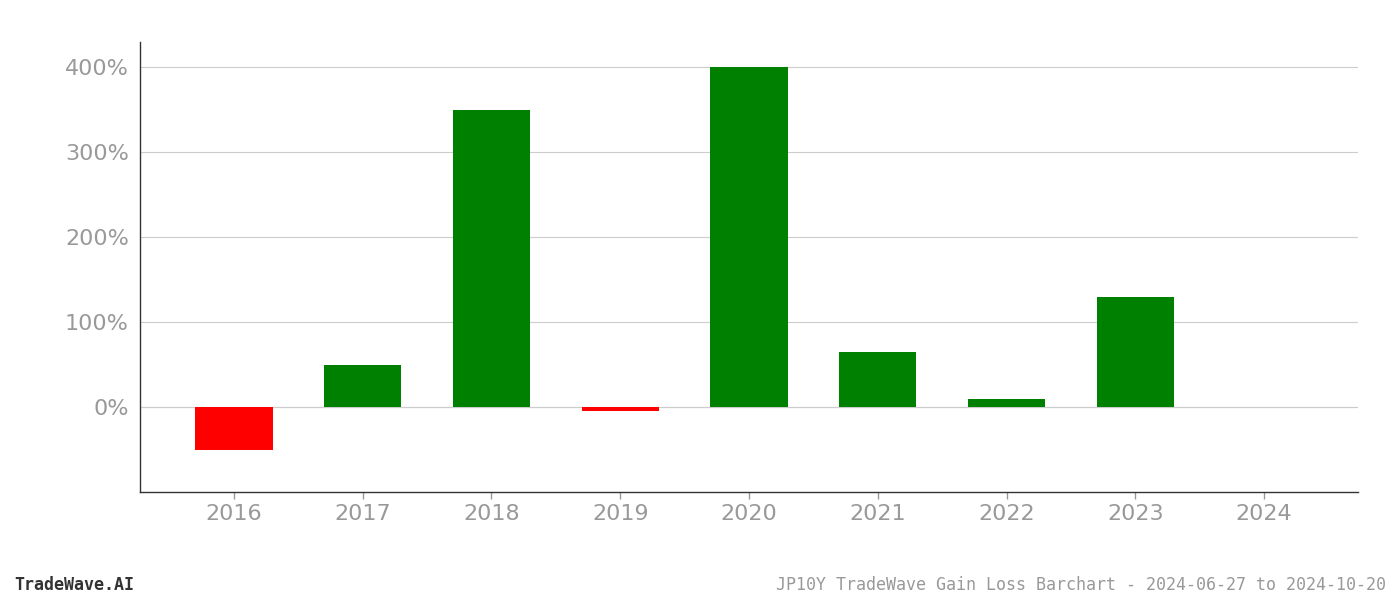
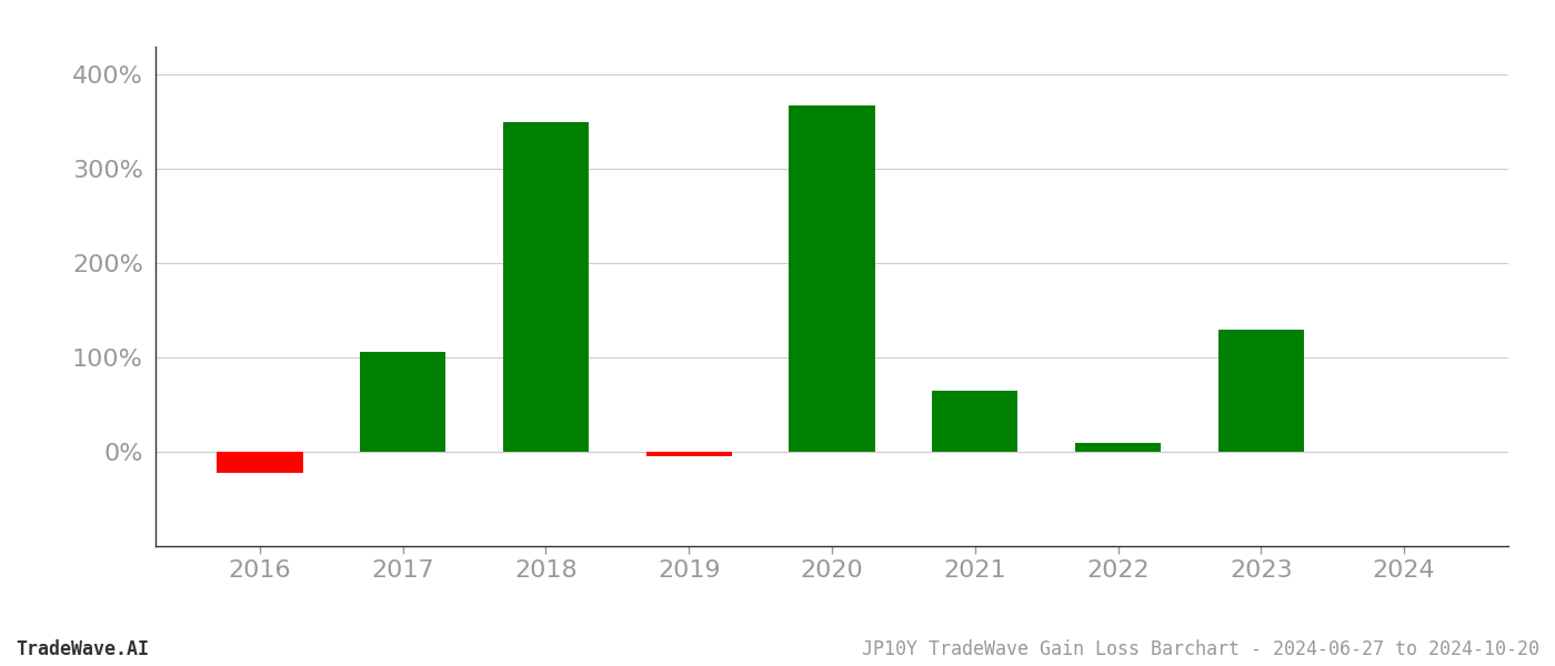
2016: -50% -> -22%
2017: 50% -> 106%
2020: 400% -> 368%
